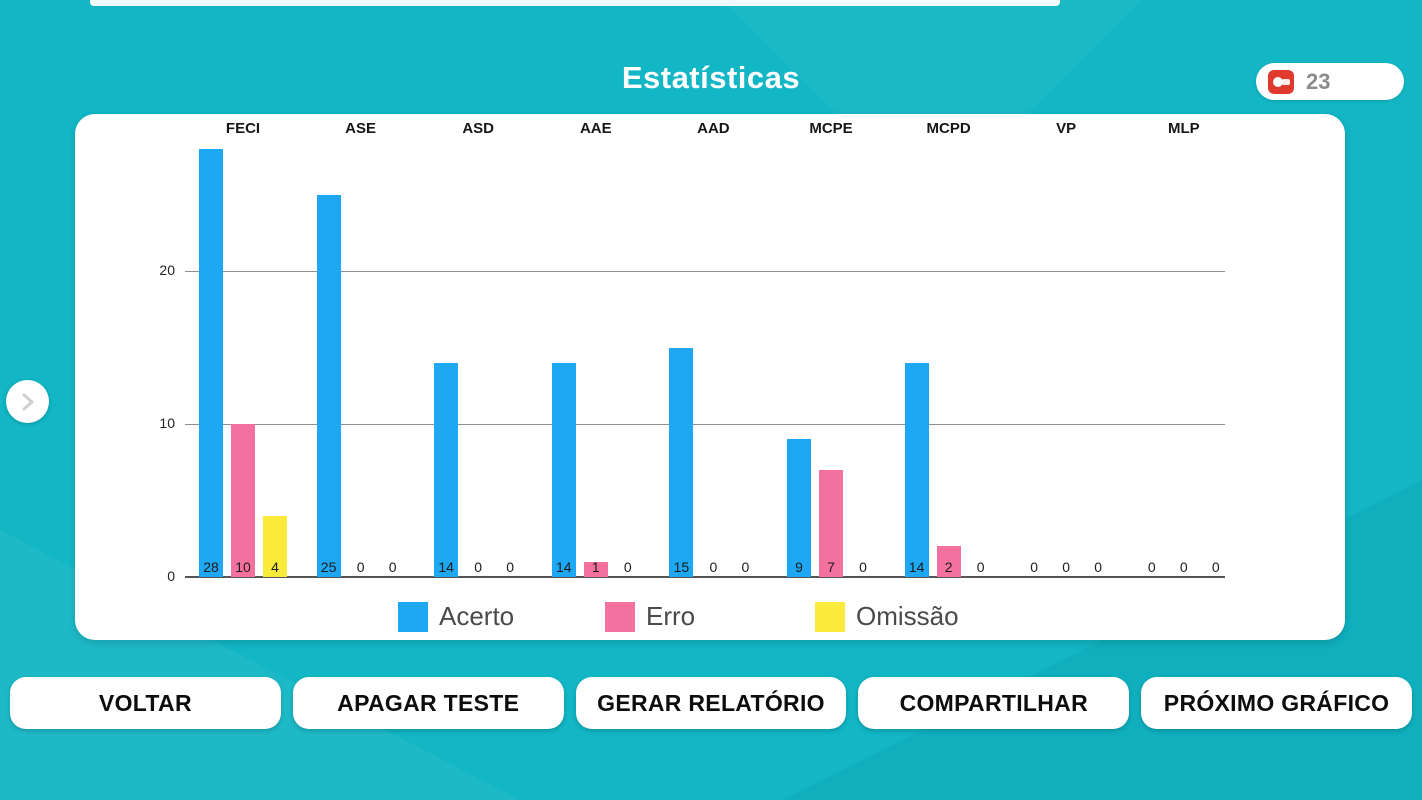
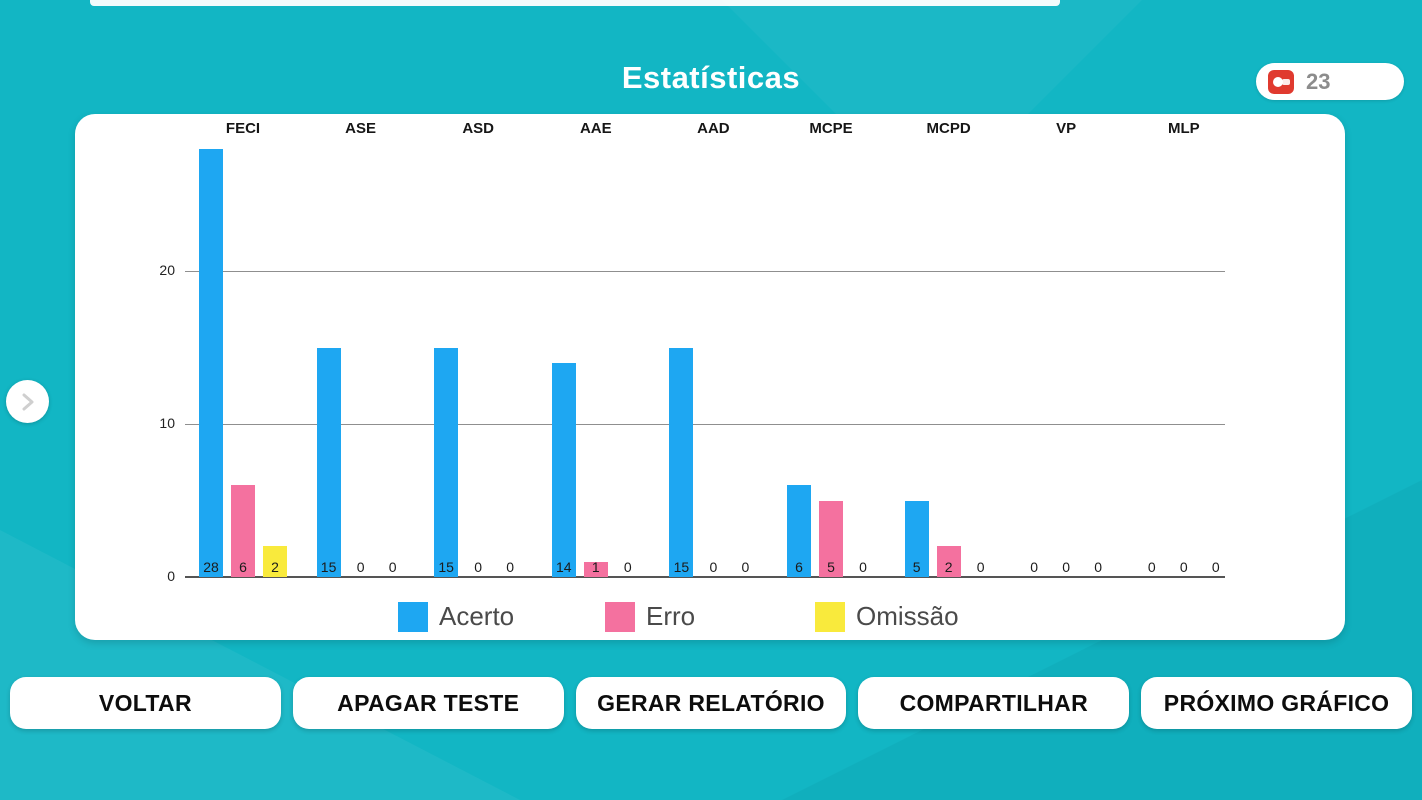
Erro/FECI: 10 -> 6
Omissão/FECI: 4 -> 2
Acerto/ASE: 25 -> 15
Acerto/ASD: 14 -> 15
Acerto/MCPE: 9 -> 6
Erro/MCPE: 7 -> 5
Acerto/MCPD: 14 -> 5
